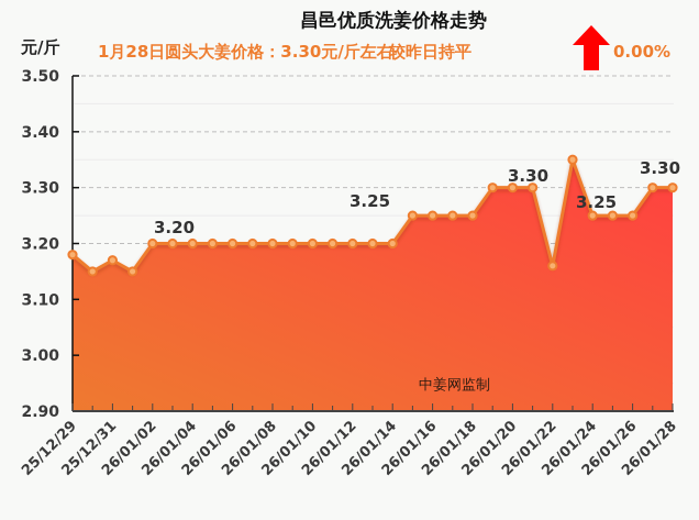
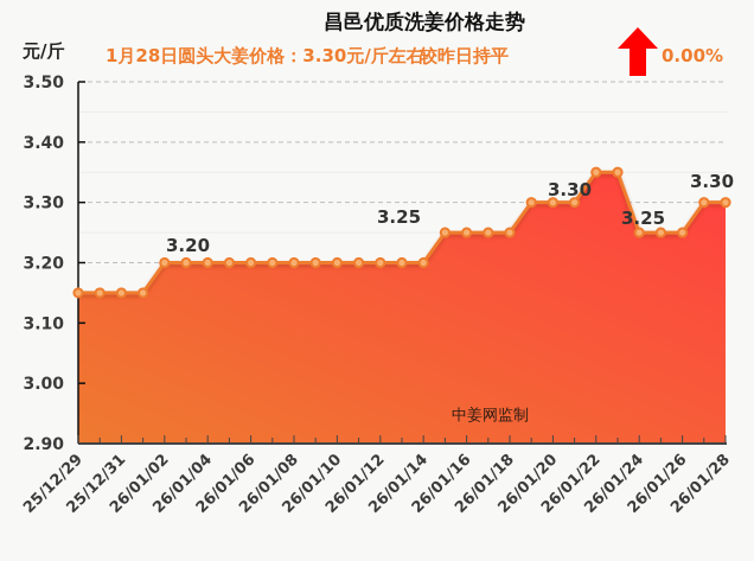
25/12/29: 3.18 -> 3.15
25/12/31: 3.17 -> 3.15
26/01/22: 3.16 -> 3.35
